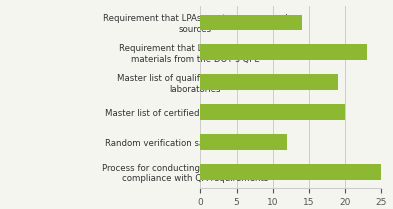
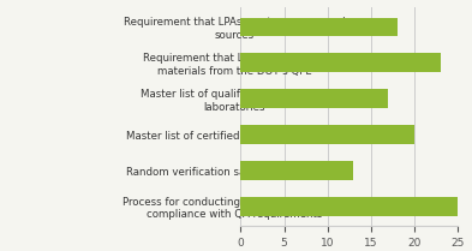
Requirement that LPAs must use approved sources: 14 -> 18
Master list of qualified or accredited laboratories: 19 -> 17
Random verification sampling and testing: 12 -> 13
